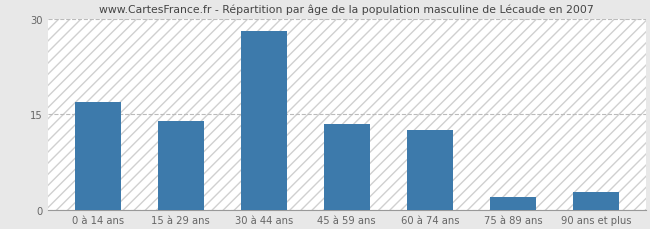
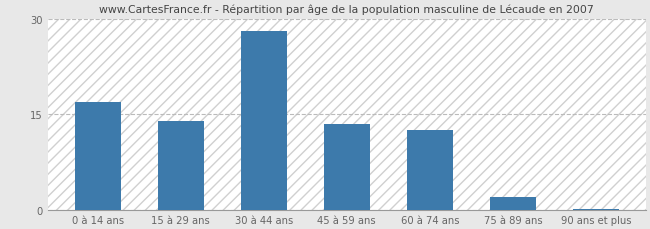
90 ans et plus: 2.8 -> 0.2
